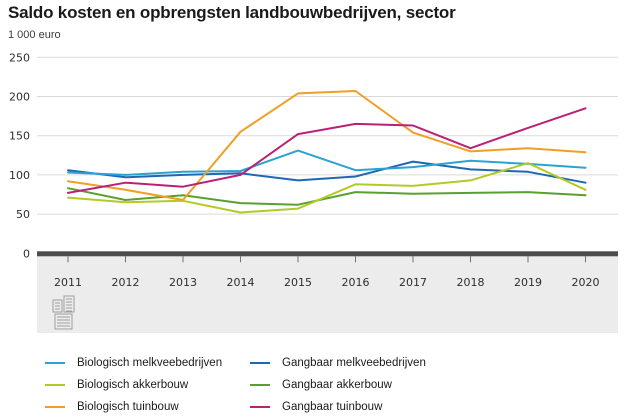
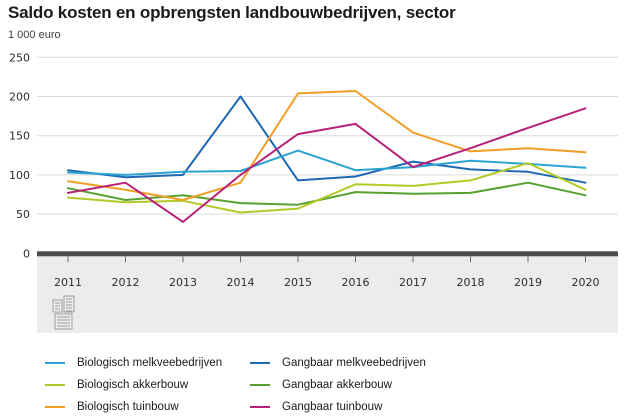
Gangbaar tuinbouw/2013: 80 -> 40
Biologisch tuinbouw/2014: 160 -> 90
Gangbaar melkveebedrijven/2014: 100 -> 200
Gangbaar tuinbouw/2017: 160 -> 110
Gangbaar akkerbouw/2019: 80 -> 90
